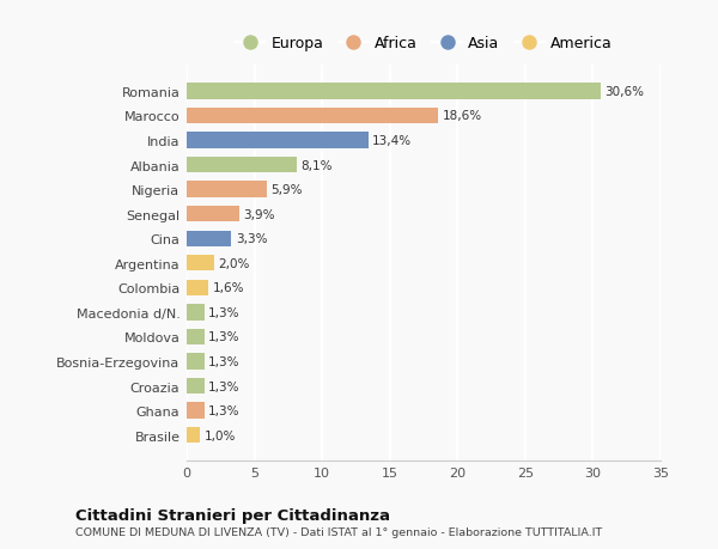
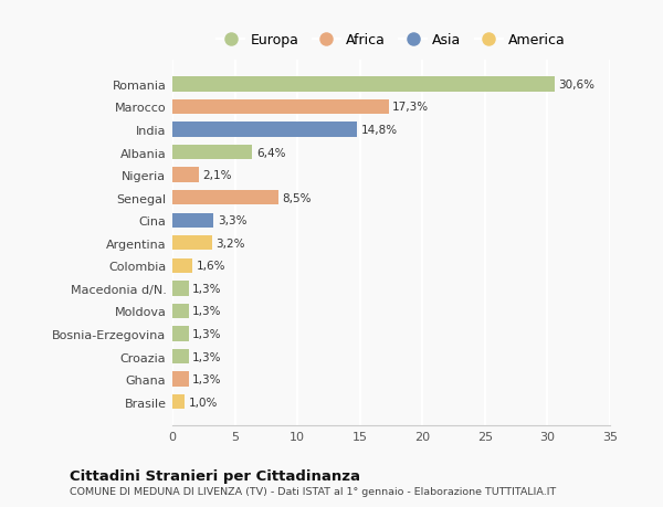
Marocco: 18,6% -> 17,3%
India: 13,4% -> 14,8%
Albania: 8,1% -> 6,4%
Nigeria: 5,9% -> 2,1%
Senegal: 3,9% -> 8,5%
Argentina: 2,0% -> 3,2%
